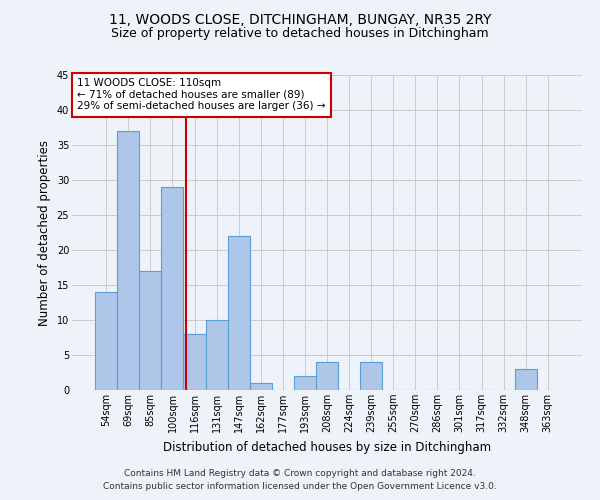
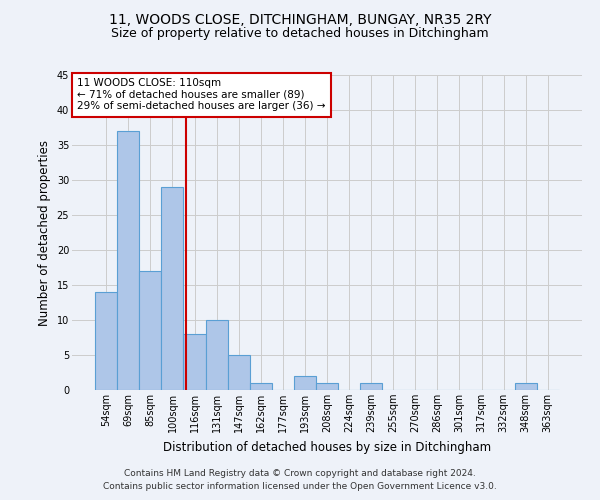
147sqm: 22 -> 5
208sqm: 4 -> 1
239sqm: 4 -> 1
348sqm: 3 -> 1
